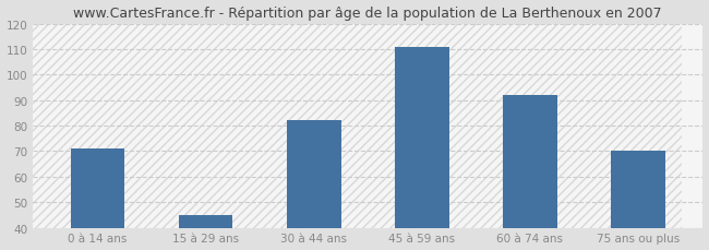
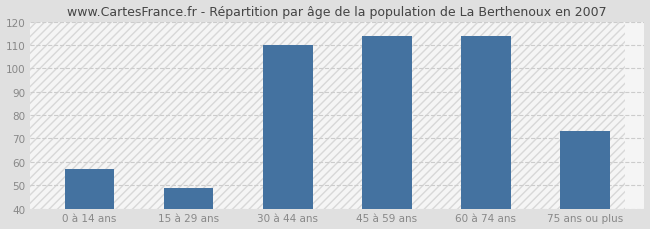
0 à 14 ans: 71 -> 57
15 à 29 ans: 45 -> 49
30 à 44 ans: 82 -> 110
45 à 59 ans: 111 -> 114
60 à 74 ans: 92 -> 114
75 ans ou plus: 70 -> 73
